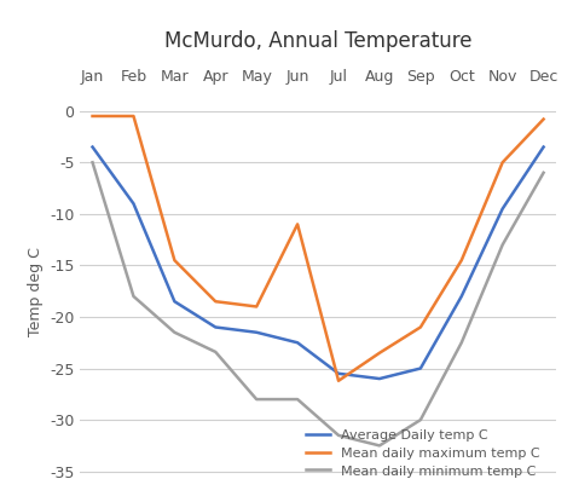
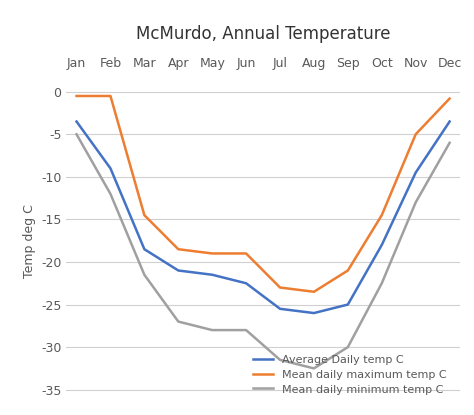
Mean daily minimum temp C/Feb: -18.0 -> -12.0
Mean daily minimum temp C/Apr: -23.4 -> -27.0
Mean daily maximum temp C/Jun: -11.0 -> -19.0
Mean daily maximum temp C/Jul: -26.2 -> -23.0
